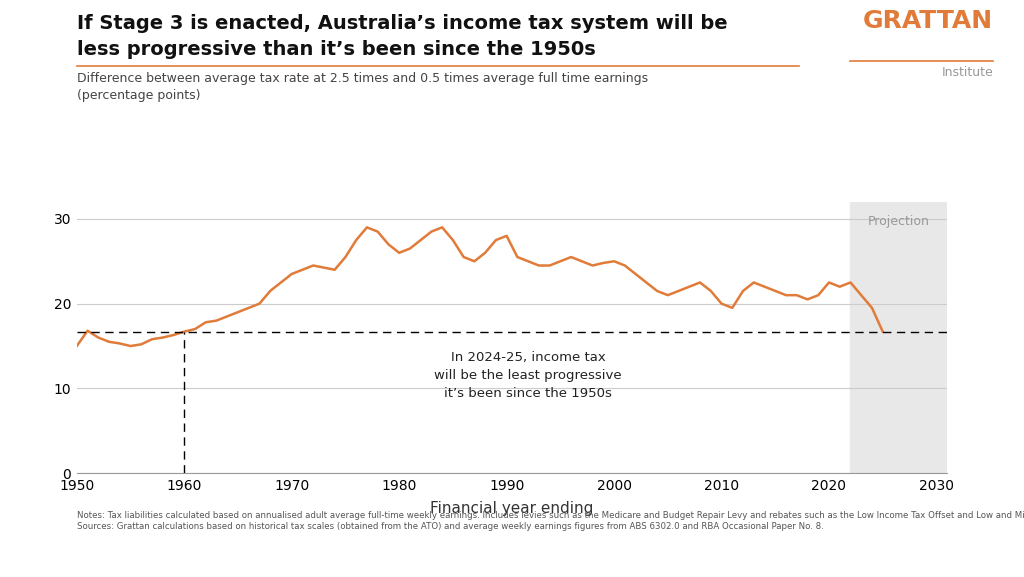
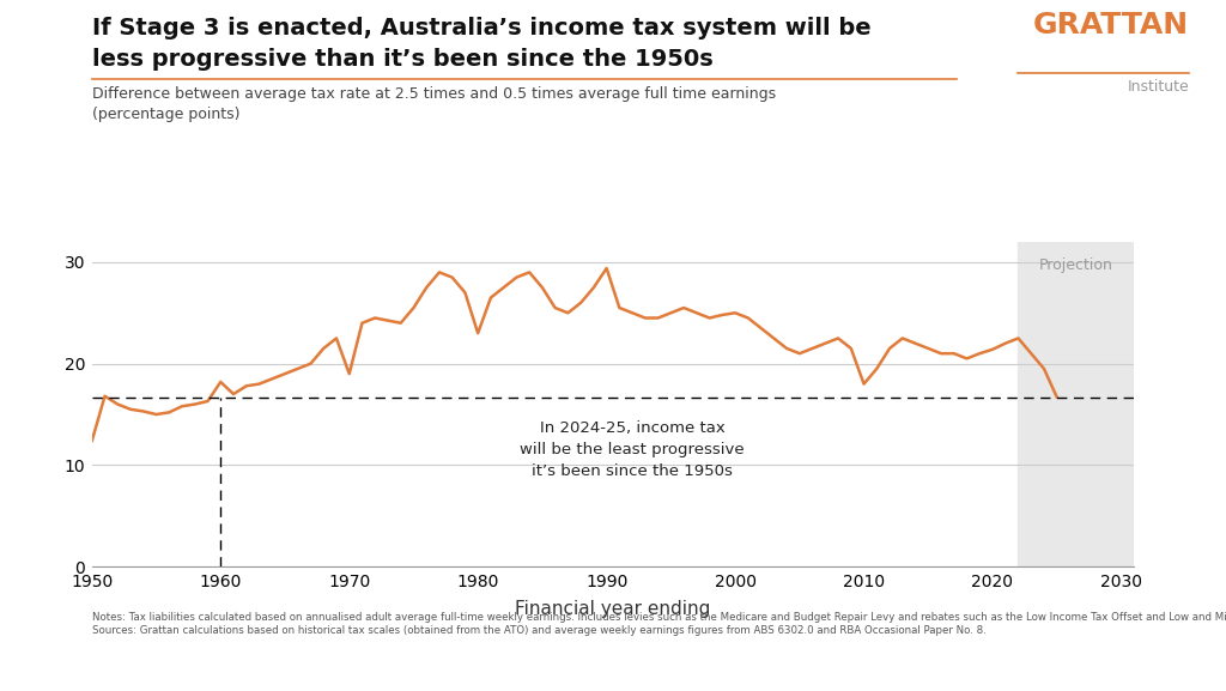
1950: 15.0 -> 12.4
1960: 16.7 -> 18.2
1970: 23.5 -> 19.0
1980: 26.0 -> 23.0
1990: 28.0 -> 29.4
2010: 20.0 -> 18.0
2020: 22.5 -> 21.4
